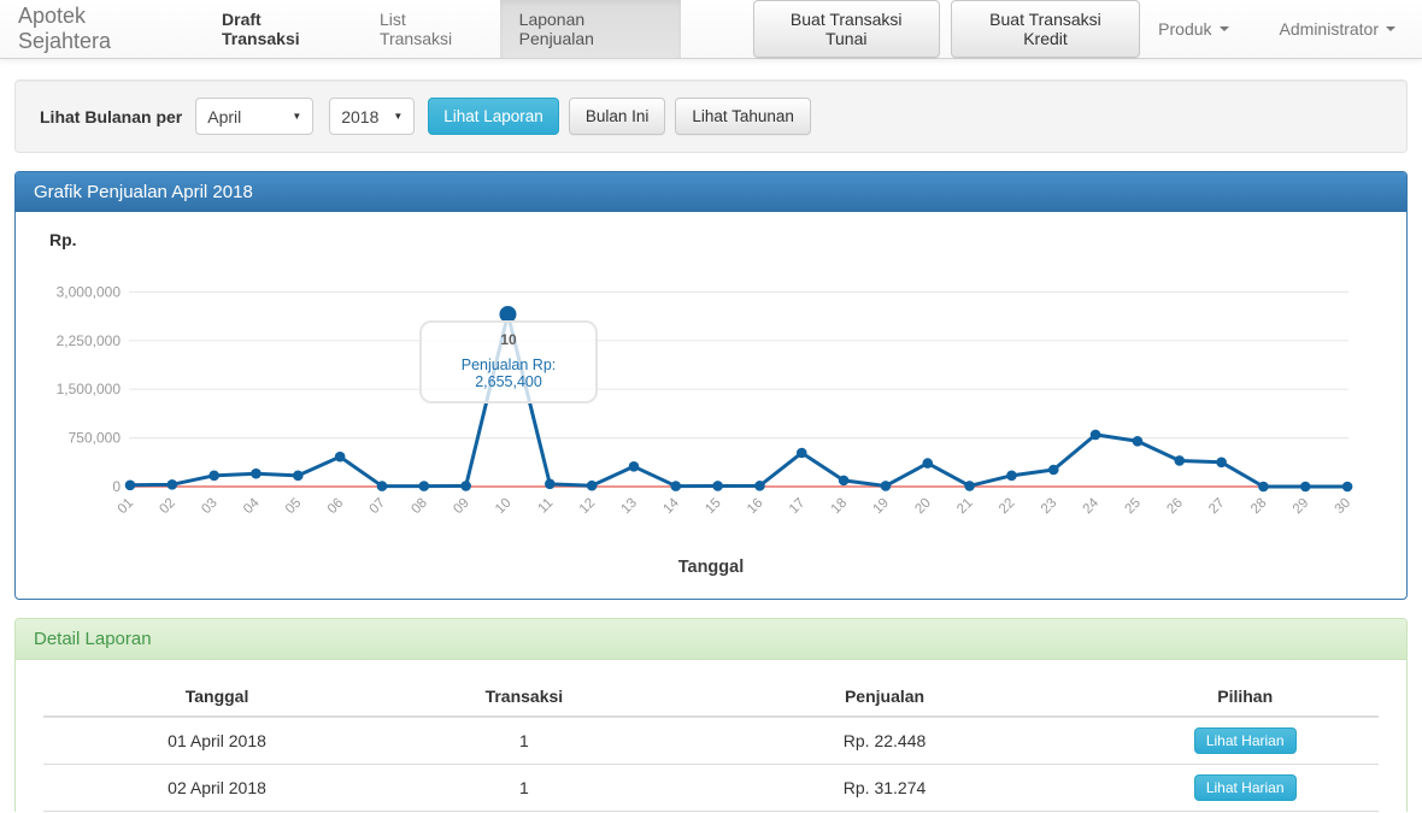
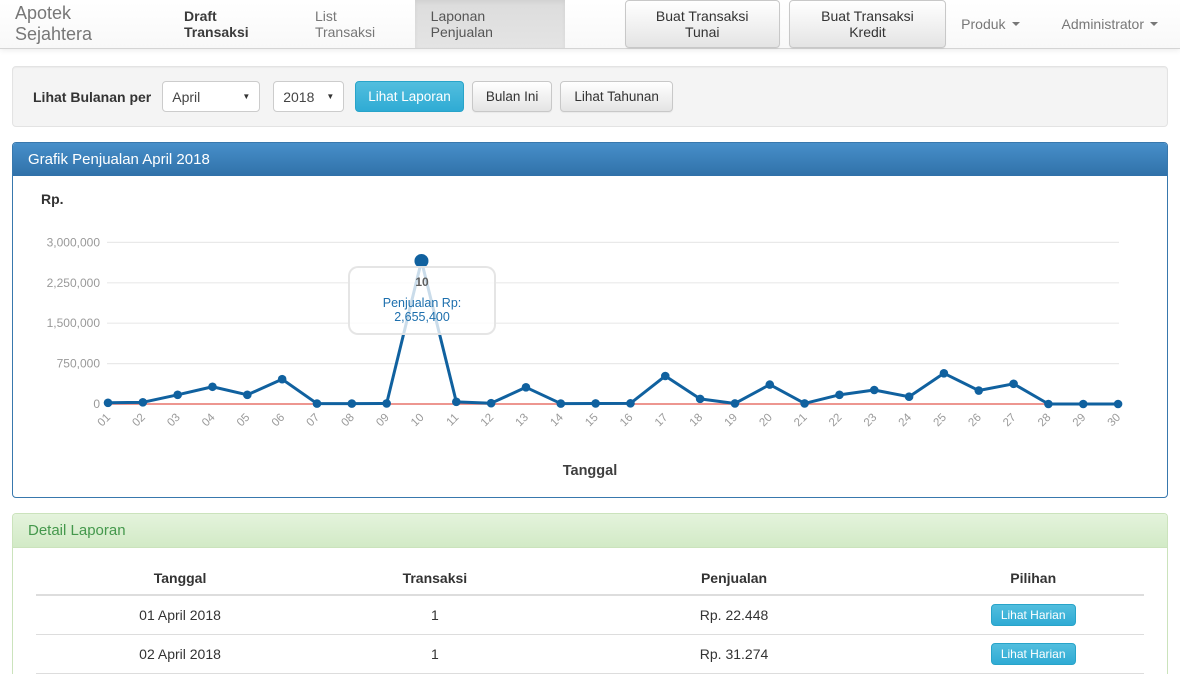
04: 200000 -> 300000
24: 800000 -> 100000
25: 700000 -> 600000
26: 400000 -> 200000
